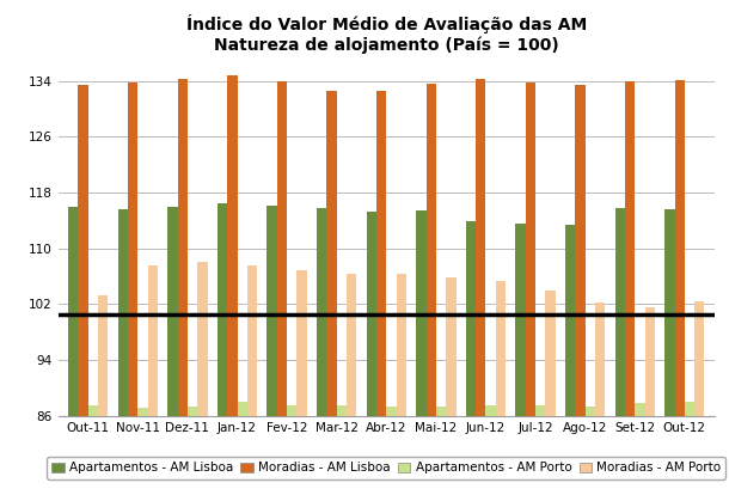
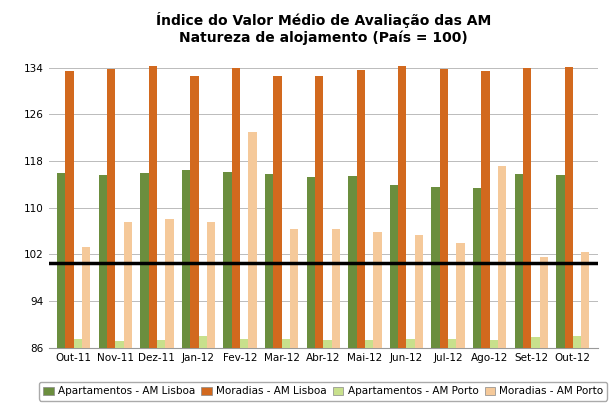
Moradias - AM Lisboa/Jan-12: 134.8 -> 132.6
Moradias - AM Porto/Fev-12: 106.8 -> 123.0
Moradias - AM Porto/Ago-12: 102.3 -> 117.2
